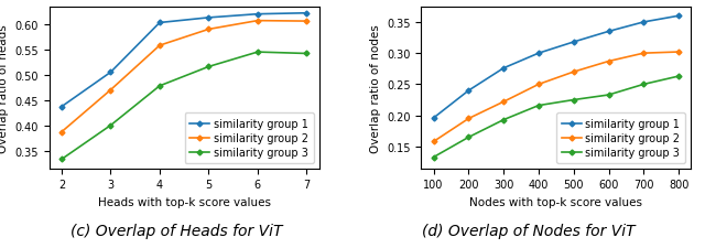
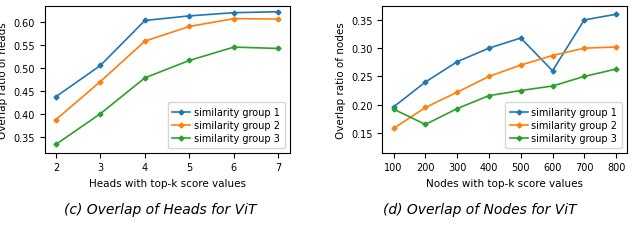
similarity group 3/100: 0.133 -> 0.192
similarity group 1/600: 0.335 -> 0.260
